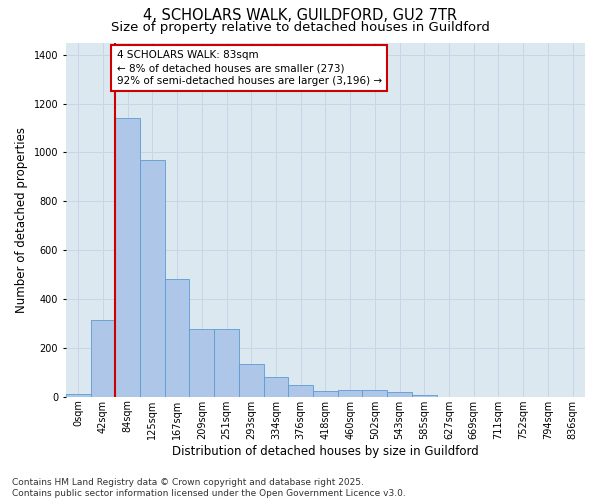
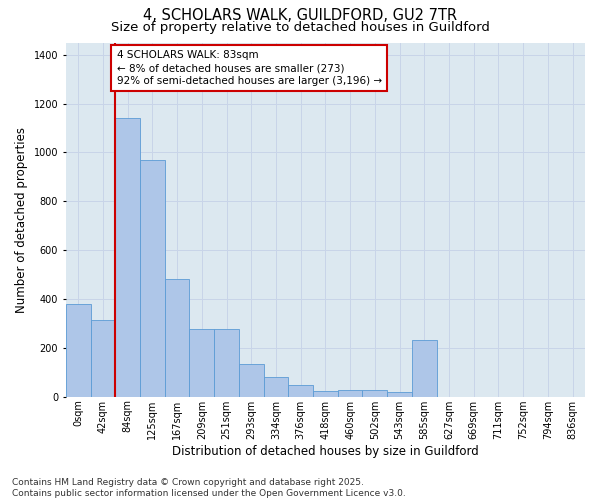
0sqm: 10 -> 380
585sqm: 5 -> 230
